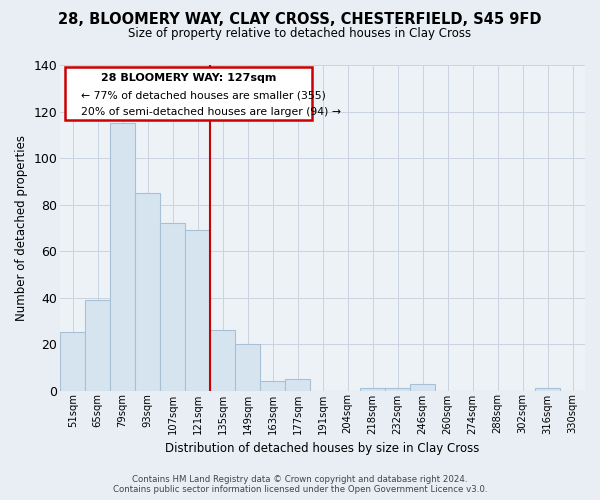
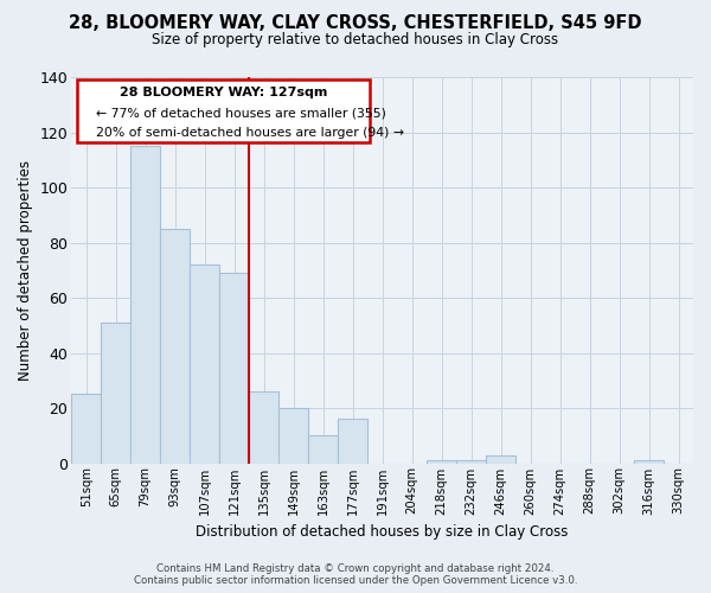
65sqm: 39 -> 51
163sqm: 4 -> 10
177sqm: 5 -> 16
